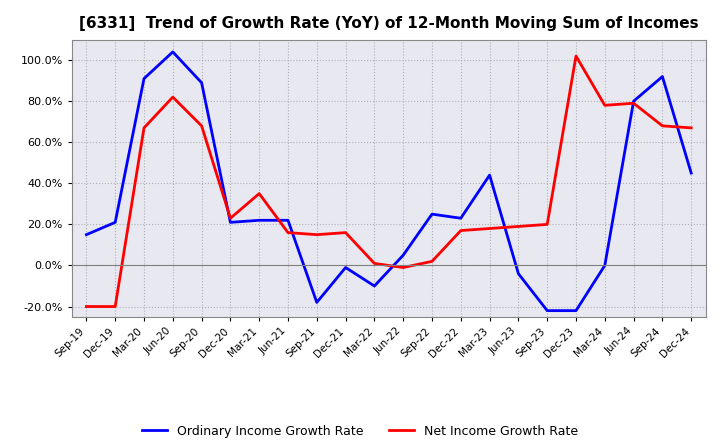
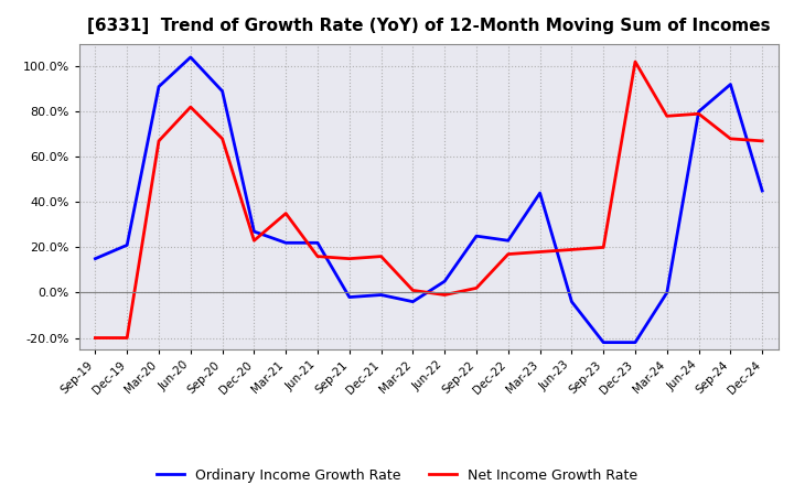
Ordinary Income Growth Rate/Dec-20: 21% -> 27%
Ordinary Income Growth Rate/Sep-21: -18% -> -2%
Ordinary Income Growth Rate/Mar-22: -10% -> -4%
